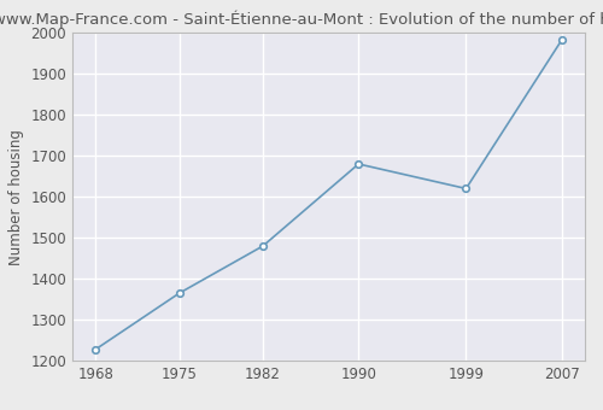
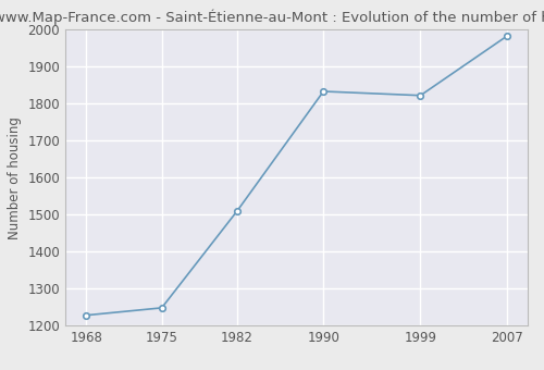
1975: 1365 -> 1248
1982: 1480 -> 1510
1990: 1680 -> 1833
1999: 1620 -> 1822
